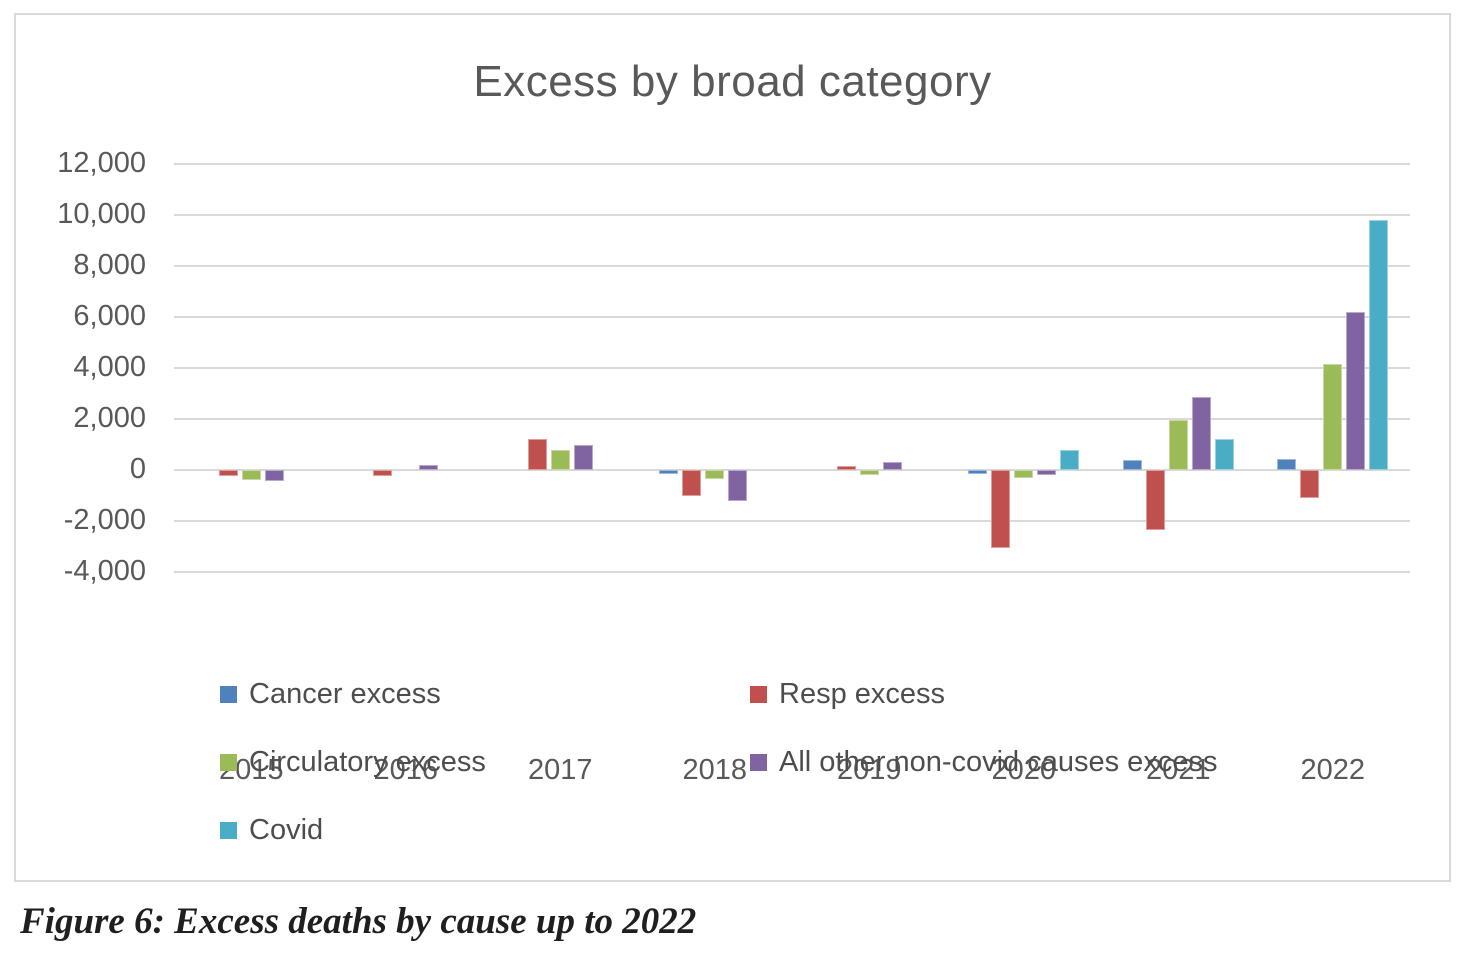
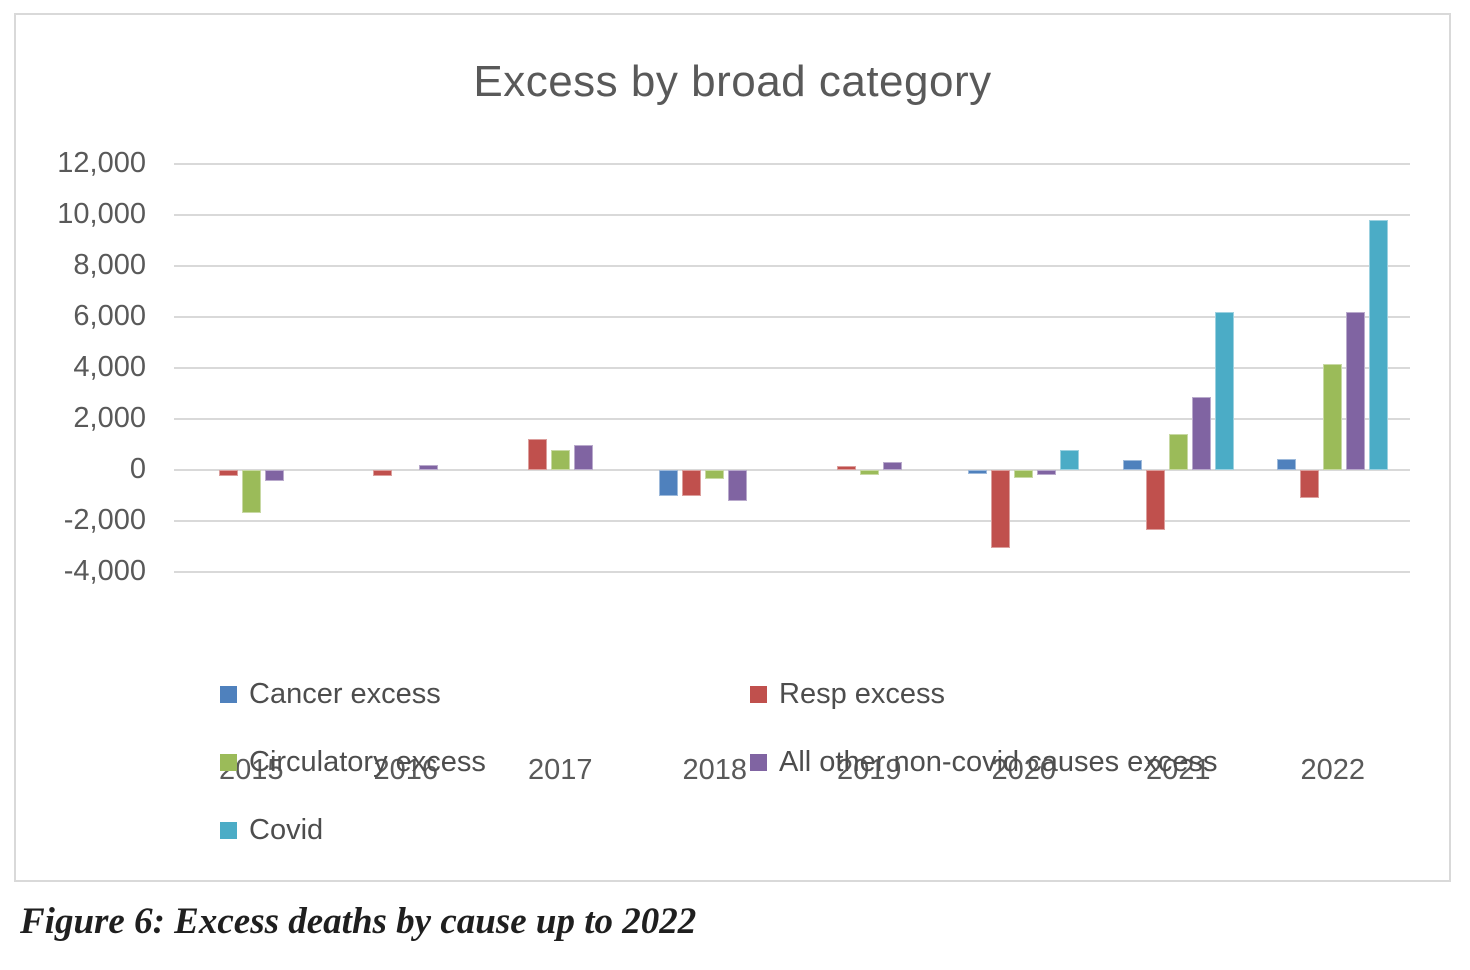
Circulatory excess/2015: -400 -> -1700
Cancer excess/2018: -200 -> -1000
Circulatory excess/2021: 2000 -> 1400
Covid/2021: 1200 -> 6200
